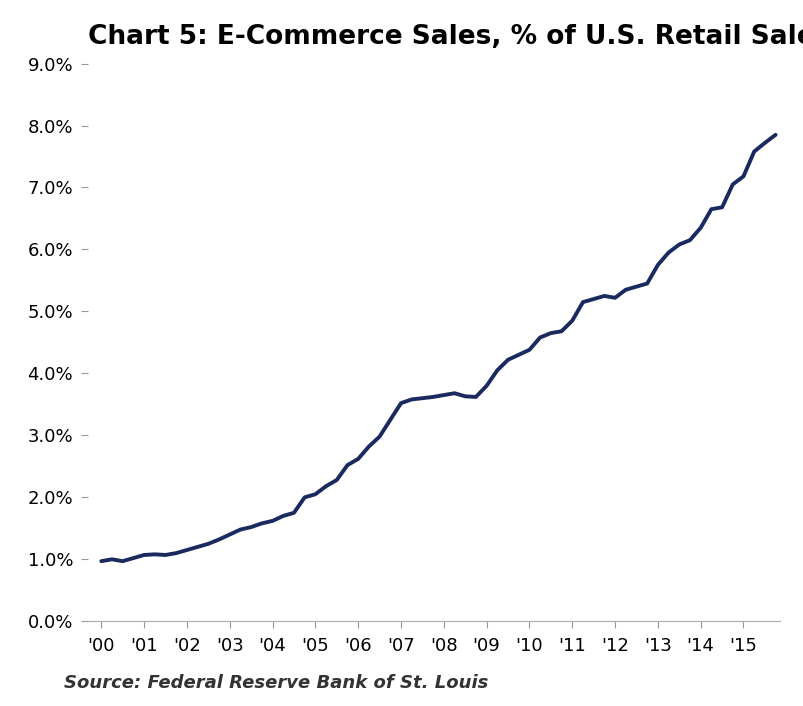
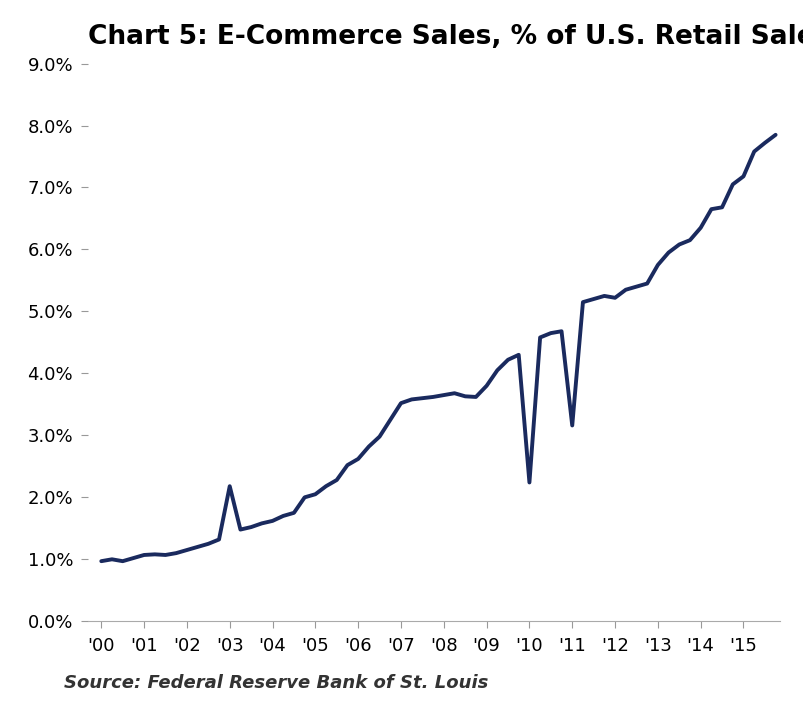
'03: 1.40% -> 2.18%
'10: 4.38% -> 2.24%
'11: 4.85% -> 3.16%
